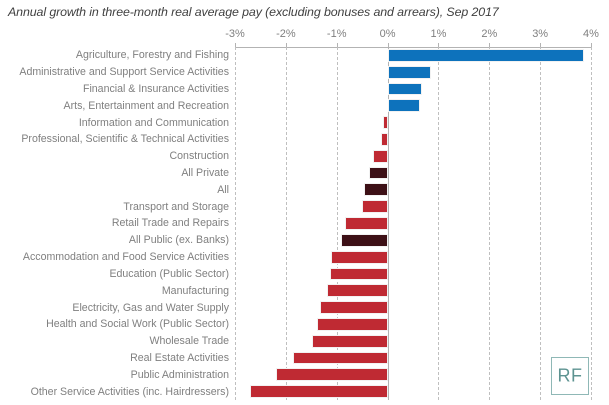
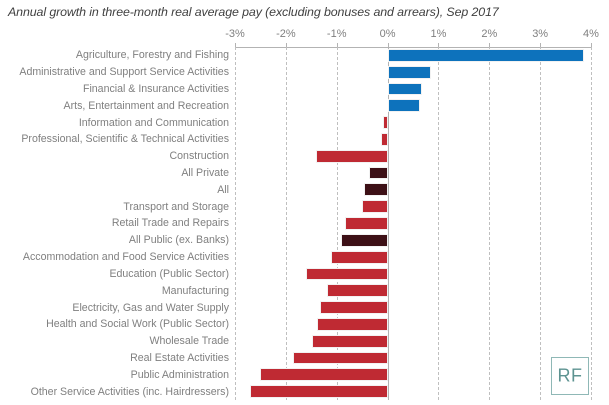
Construction: -0.3% -> -1.4%
Education (Public Sector): -1.1% -> -1.6%
Public Administration: -2.2% -> -2.5%
